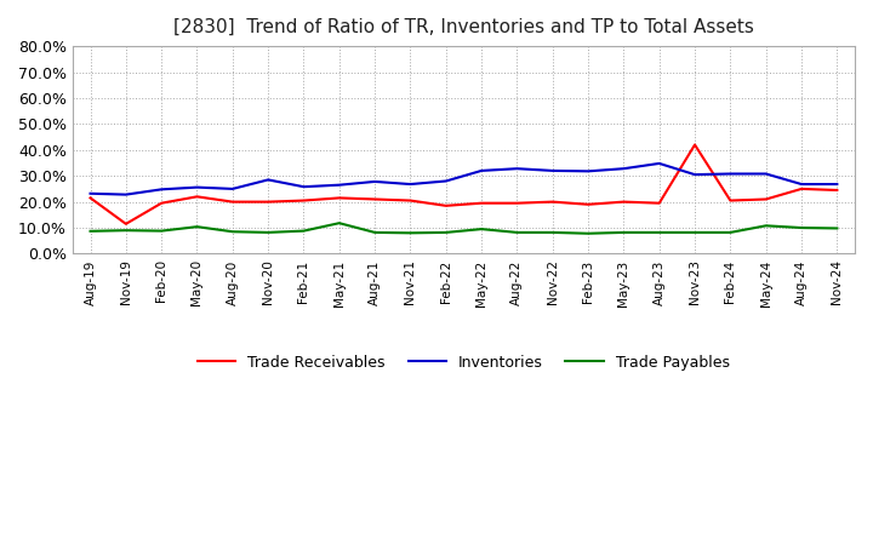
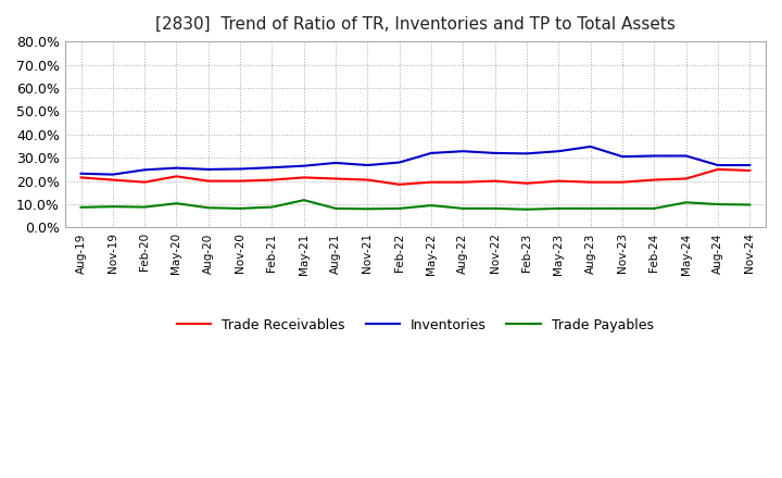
Trade Receivables/Nov-19: 11.5% -> 20.5%
Inventories/Nov-20: 28.5% -> 25.2%
Trade Receivables/Nov-23: 42.0% -> 19.5%
